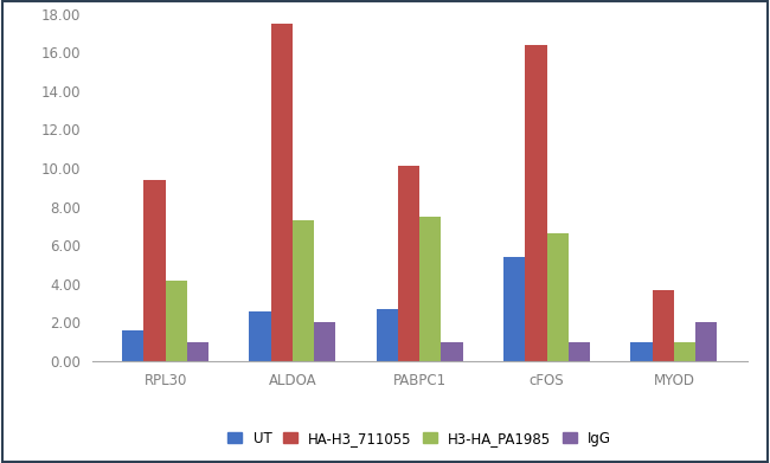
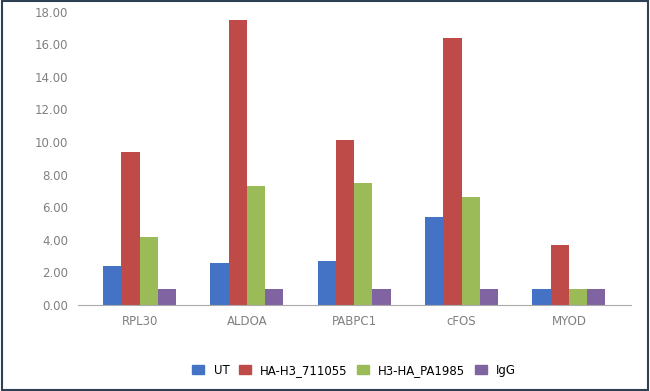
UT/RPL30: 1.6 -> 2.4
IgG/ALDOA: 2 -> 1
IgG/MYOD: 2 -> 1
